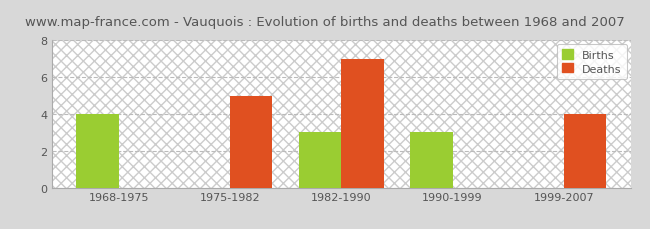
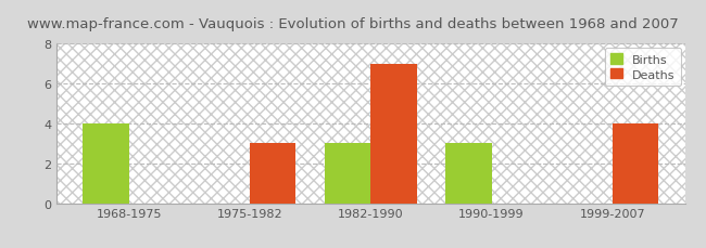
Deaths/1975-1982: 5 -> 3
